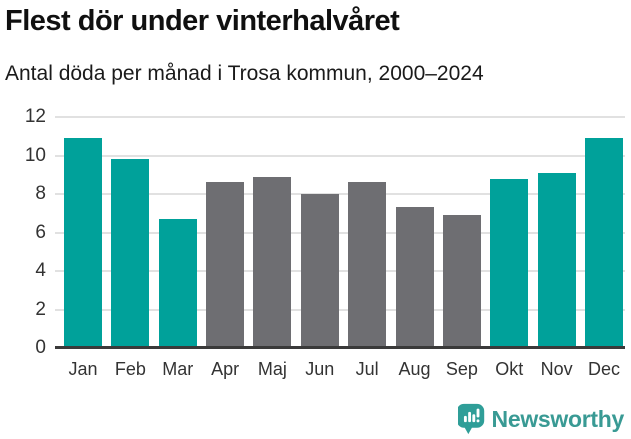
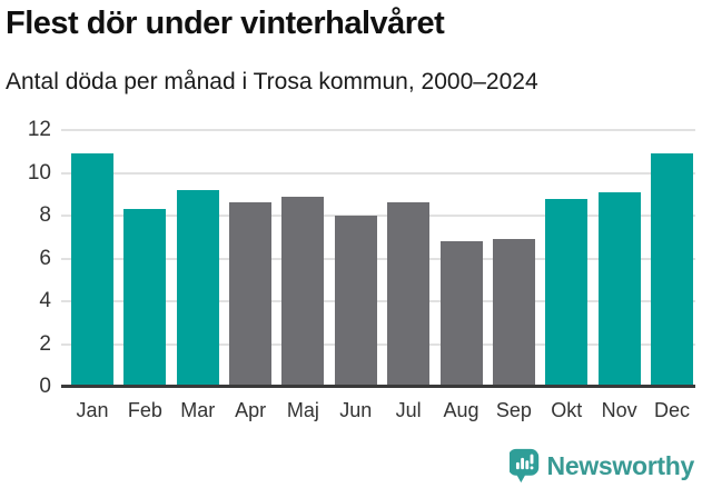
Feb: 9.8 -> 8.3
Mar: 6.7 -> 9.2
Aug: 7.3 -> 6.8
